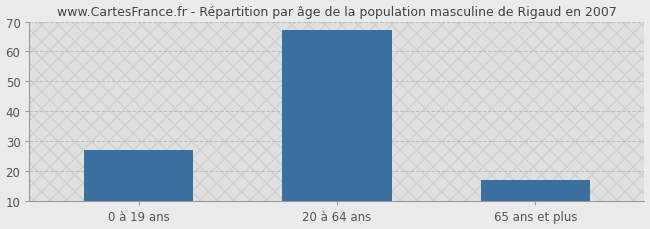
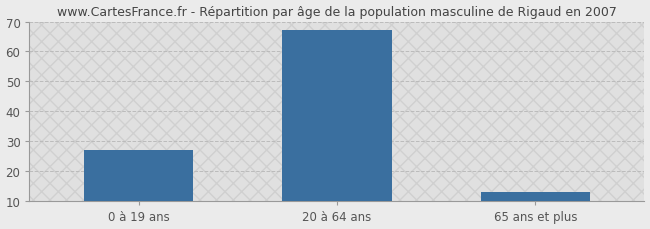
65 ans et plus: 17 -> 13
